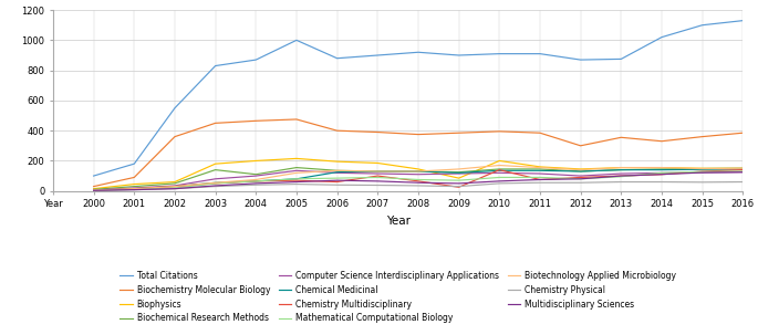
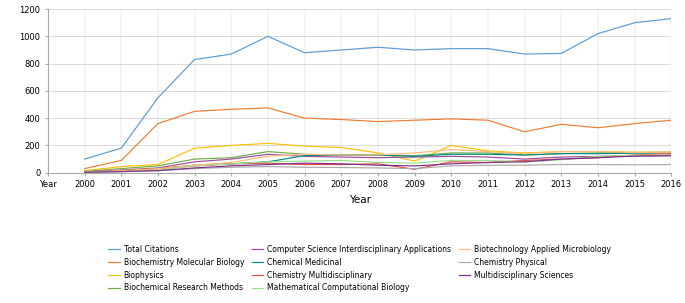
Biochemical Research Methods/2003: 140 -> 100
Chemistry Multidisciplinary/2007: 100 -> 60
Chemistry Multidisciplinary/2010: 140 -> 80
